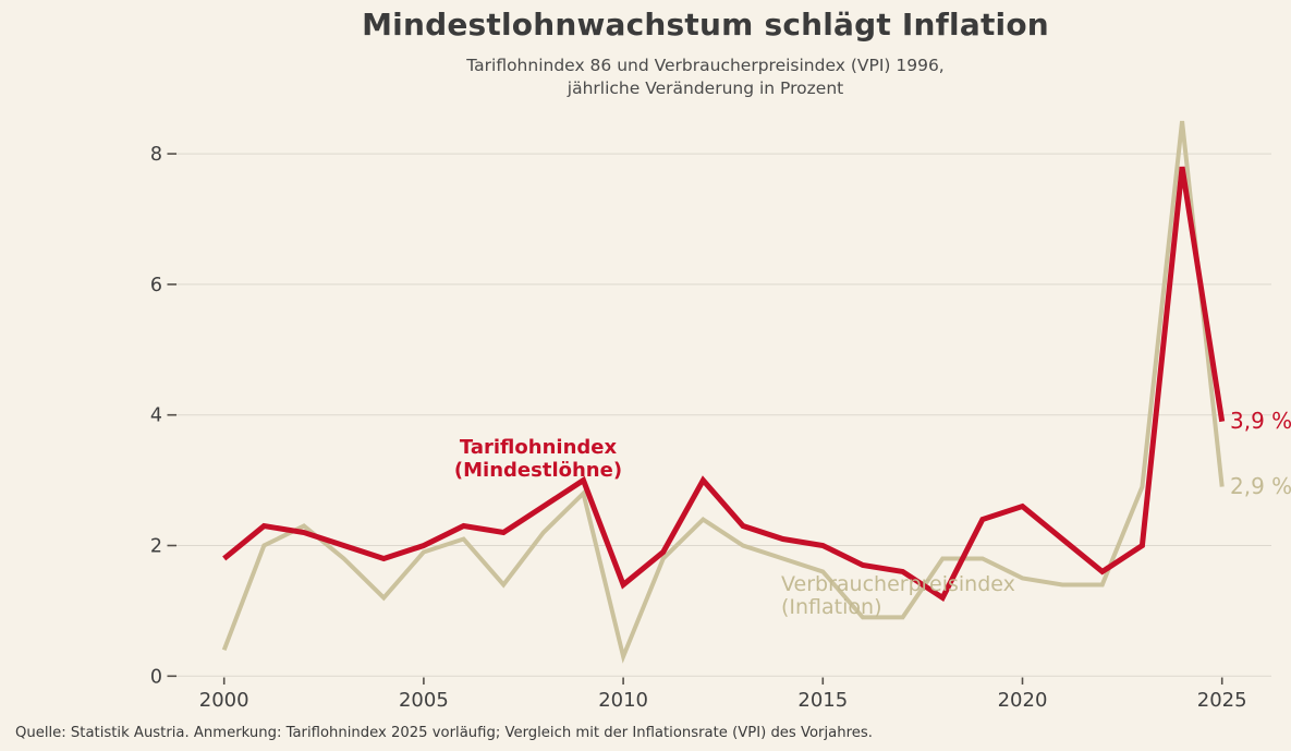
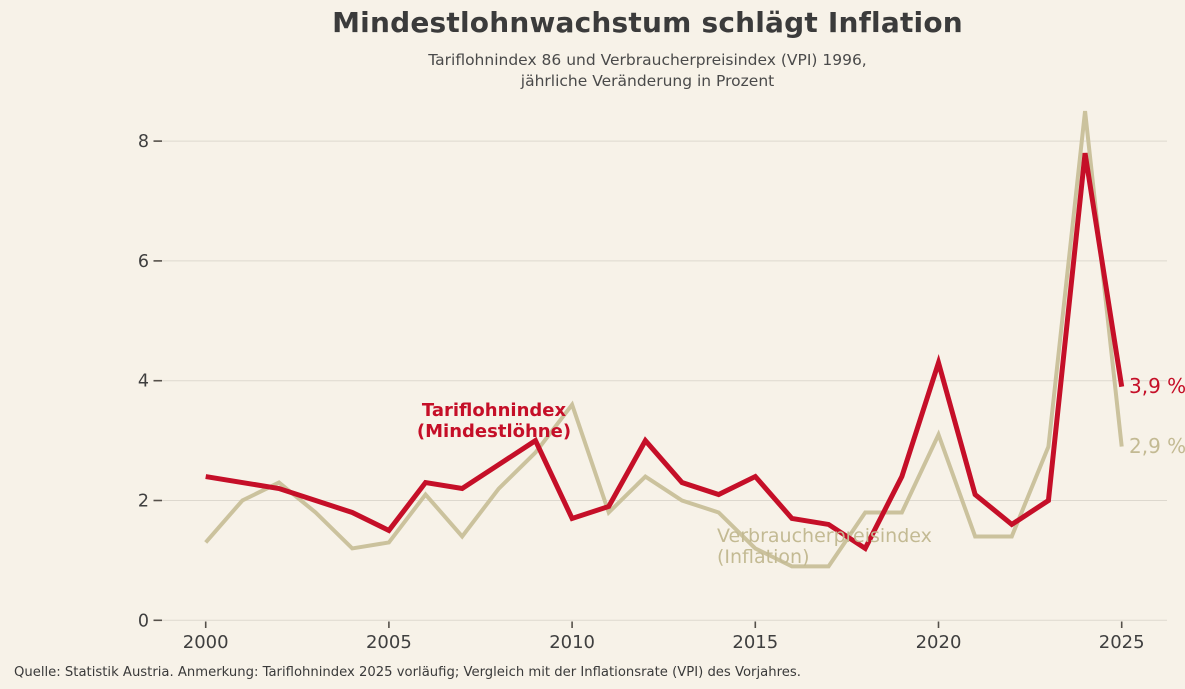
Tariflohnindex (Mindestlöhne)/2000: 1.8 -> 2.4
Verbraucherpreisindex (Inflation)/2000: 0.4 -> 1.3
Tariflohnindex (Mindestlöhne)/2005: 2.0 -> 1.5
Verbraucherpreisindex (Inflation)/2005: 1.9 -> 1.3
Tariflohnindex (Mindestlöhne)/2010: 1.4 -> 1.7
Verbraucherpreisindex (Inflation)/2010: 0.3 -> 3.6
Tariflohnindex (Mindestlöhne)/2015: 2.0 -> 2.4
Verbraucherpreisindex (Inflation)/2015: 1.6 -> 1.2
Tariflohnindex (Mindestlöhne)/2020: 2.6 -> 4.3
Verbraucherpreisindex (Inflation)/2020: 1.5 -> 3.1
